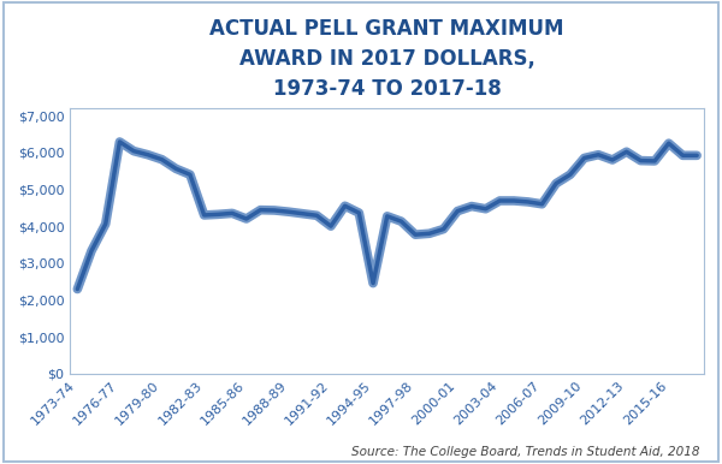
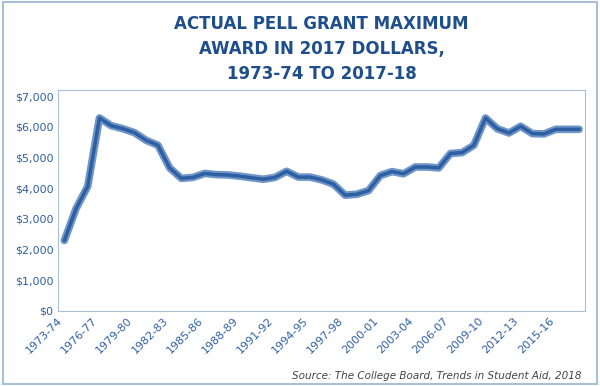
1982-83: $4,300 -> $4,660
1985-86: $4,200 -> $4,480
1991-92: $4,000 -> $4,350
1994-95: $2,450 -> $4,360
2006-07: $4,600 -> $5,130
2009-10: $5,850 -> $6,290
2015-16: $6,250 -> $5,920
